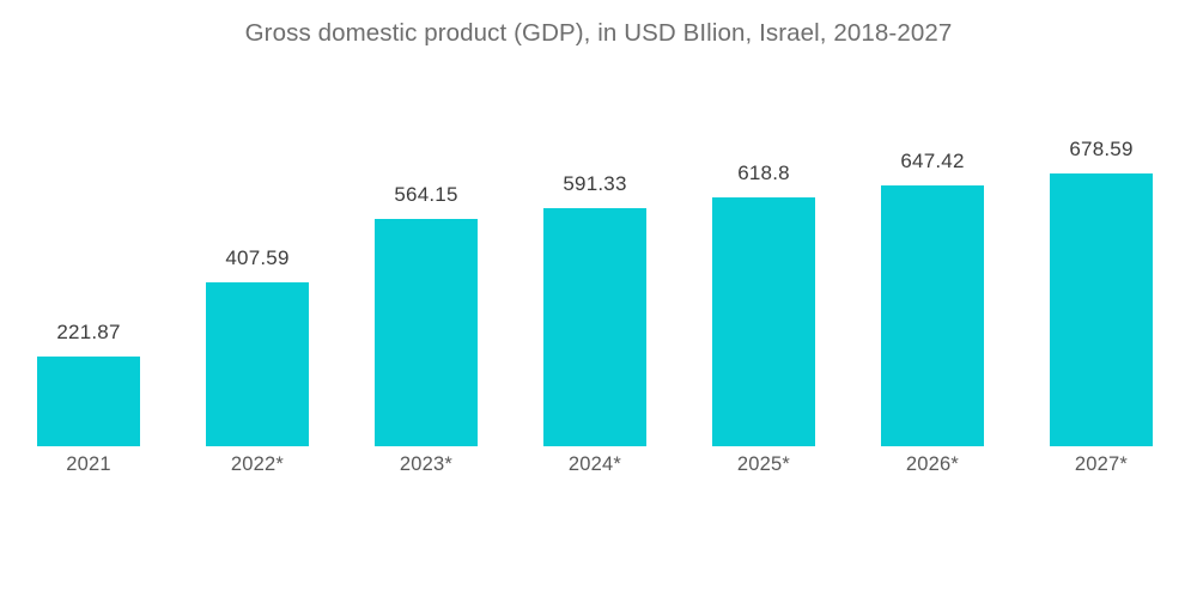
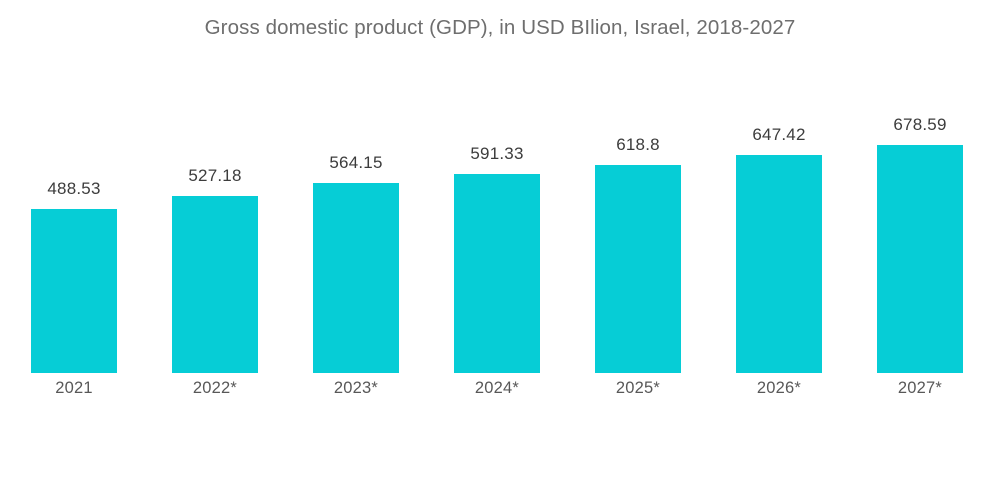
2021: 221.87 -> 488.53
2022*: 407.59 -> 527.18
